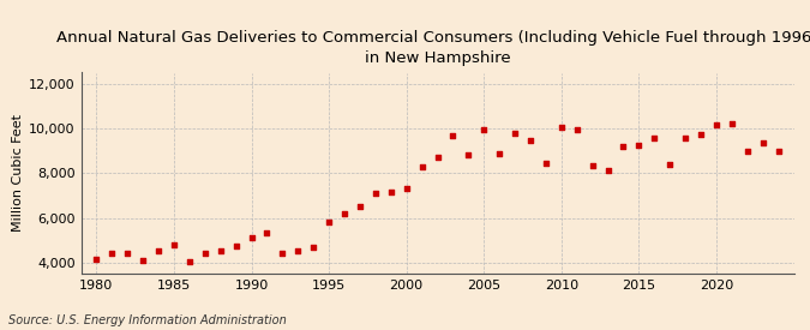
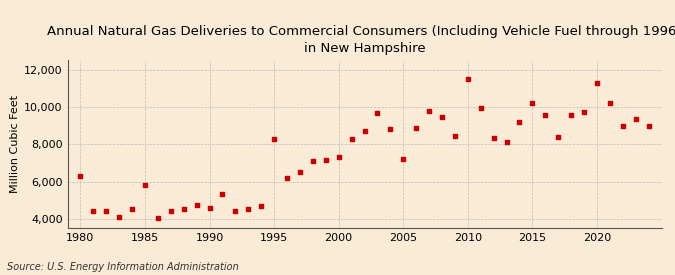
1980: 4,200 -> 6,300
1985: 4,800 -> 5,800
1990: 5,100 -> 4,600
1995: 5,800 -> 8,300
2005: 10,000 -> 7,200
2010: 10,000 -> 11,500
2015: 9,200 -> 10,200
2020: 10,200 -> 11,300
